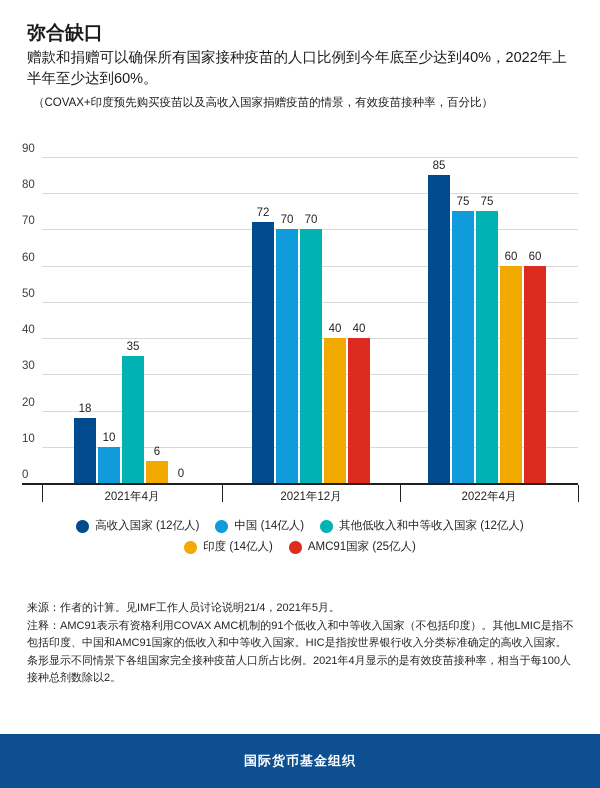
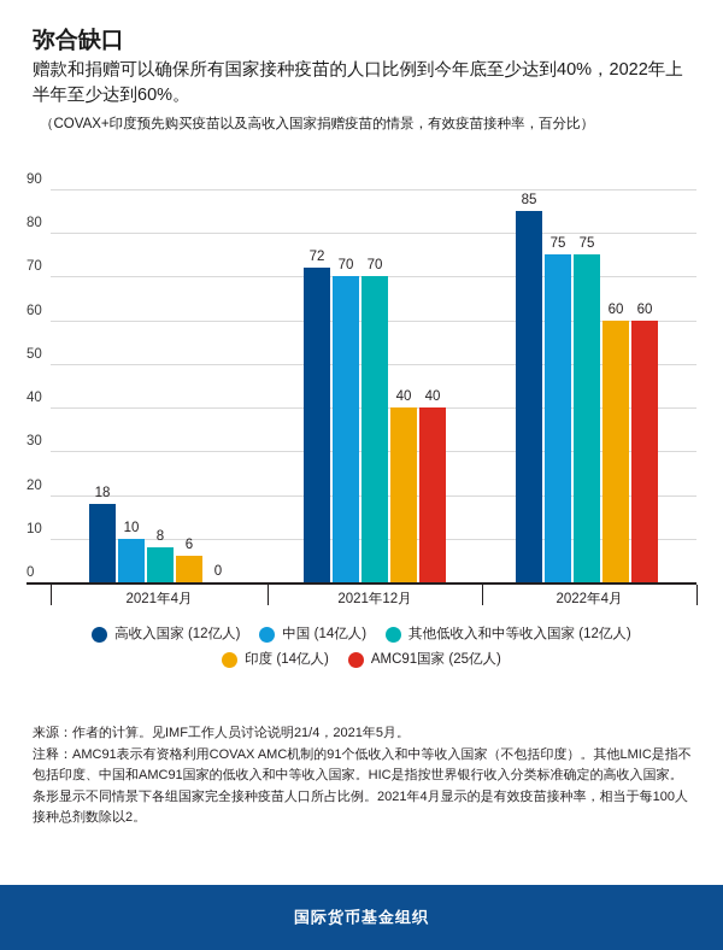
其他低收入和中等收入国家 (12亿人)/2021年4月: 35 -> 8
